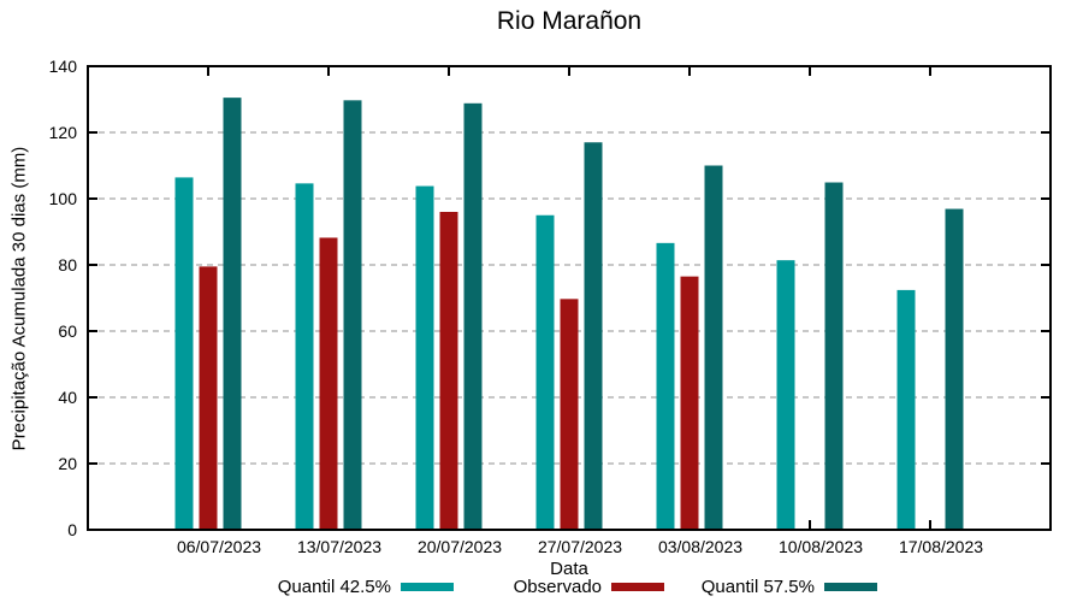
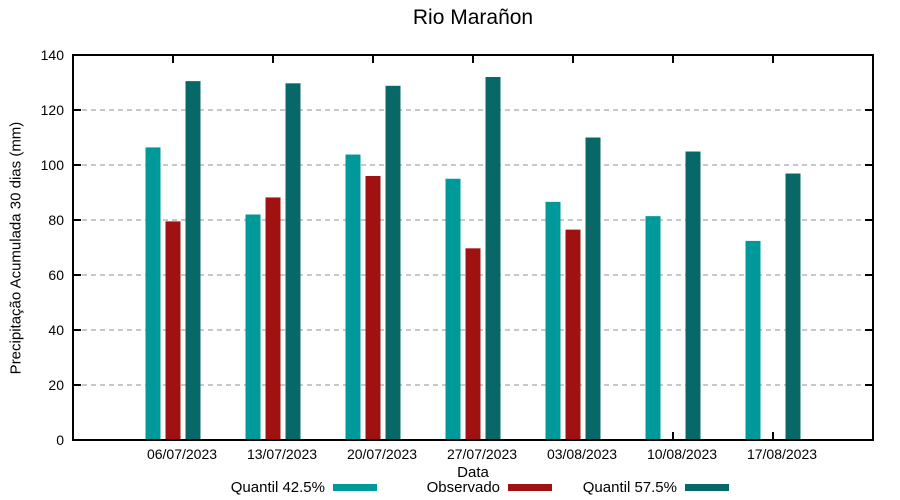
Quantil 42.5%/13/07/2023: 105 -> 82
Quantil 57.5%/27/07/2023: 117 -> 132
